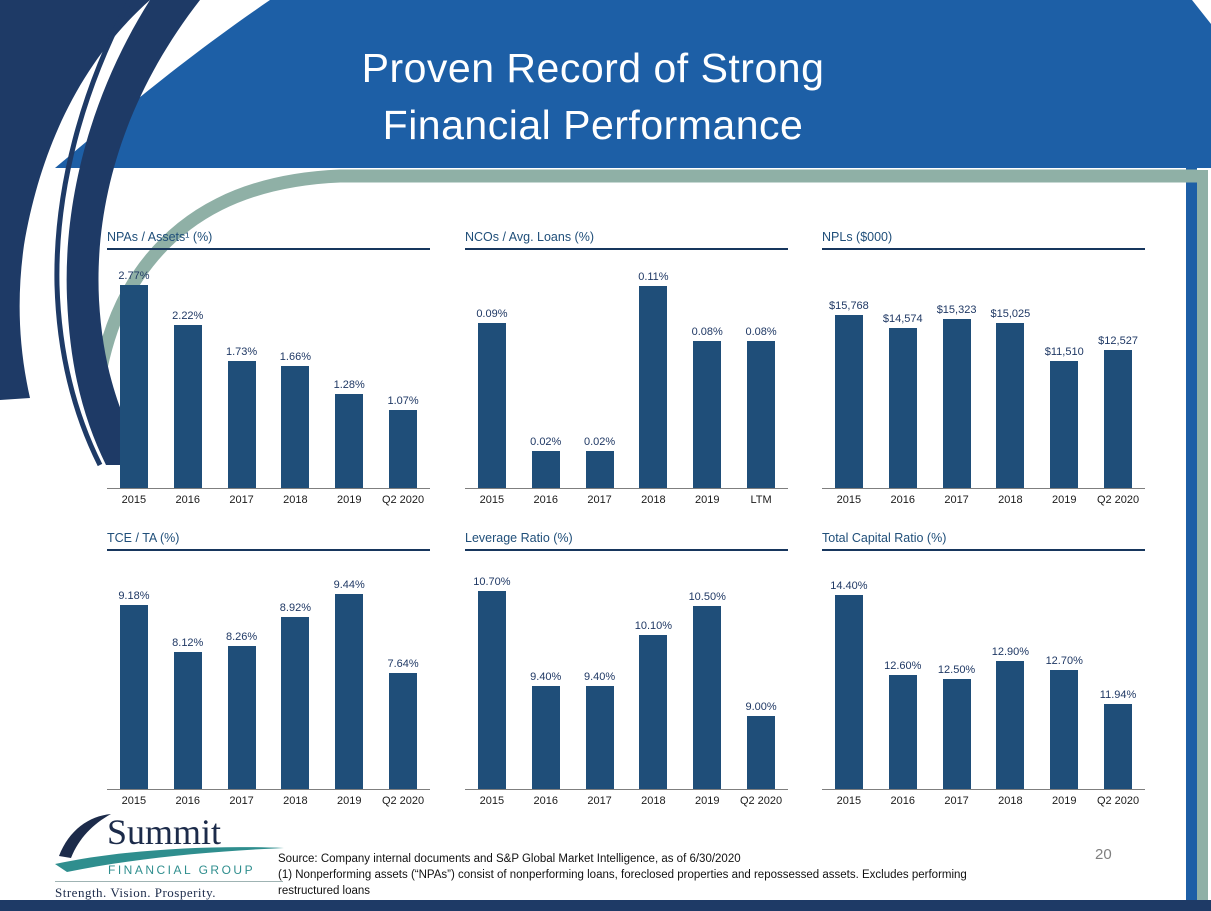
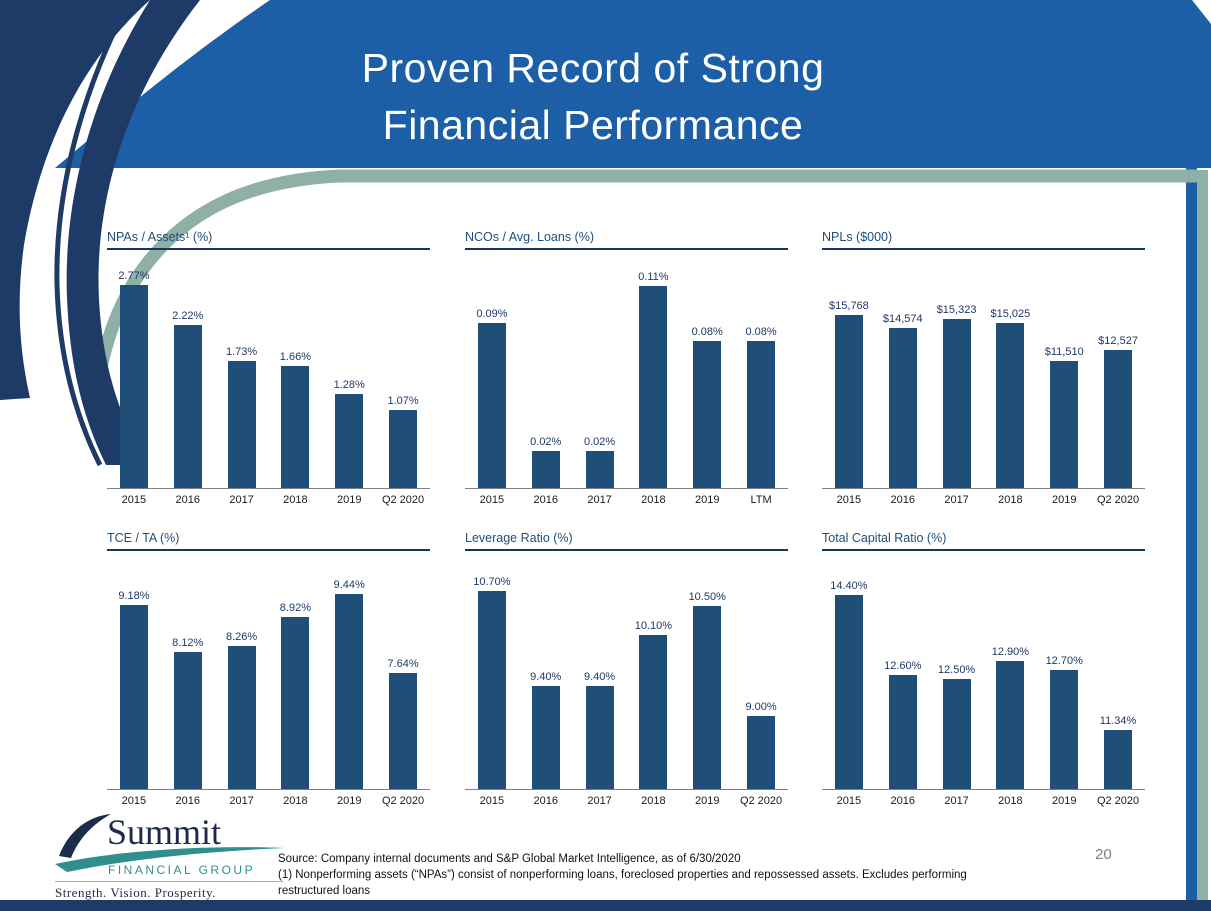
Total Capital Ratio (%)/Q2 2020: 11.94% -> 11.34%
